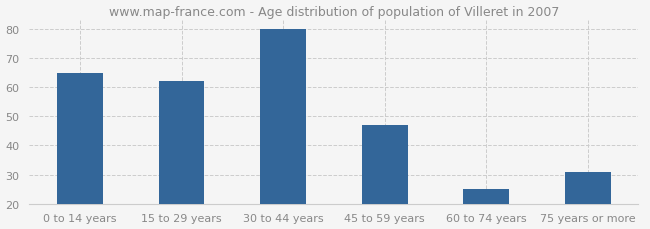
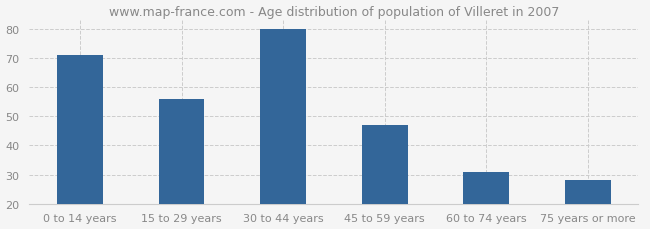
0 to 14 years: 65 -> 71
15 to 29 years: 62 -> 56
60 to 74 years: 25 -> 31
75 years or more: 31 -> 28
